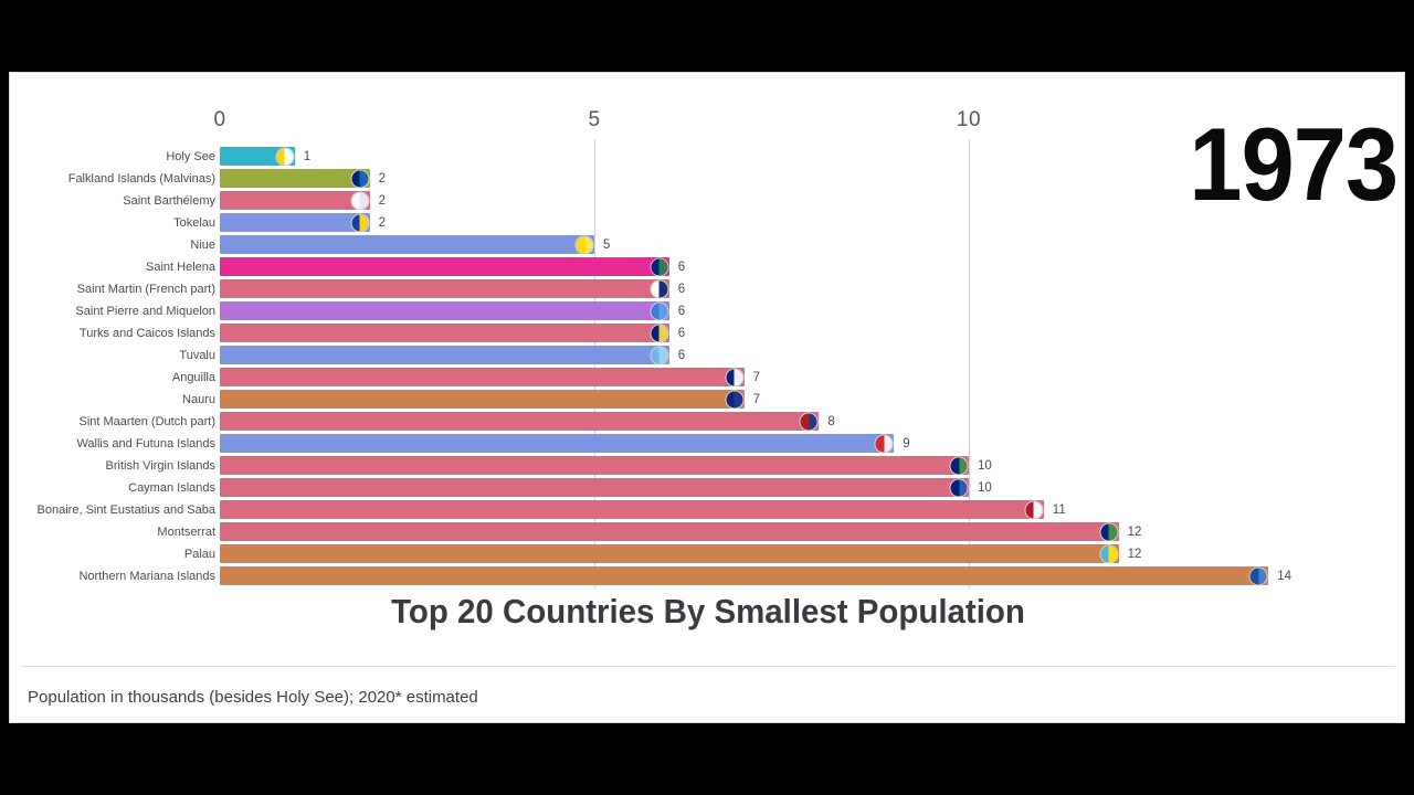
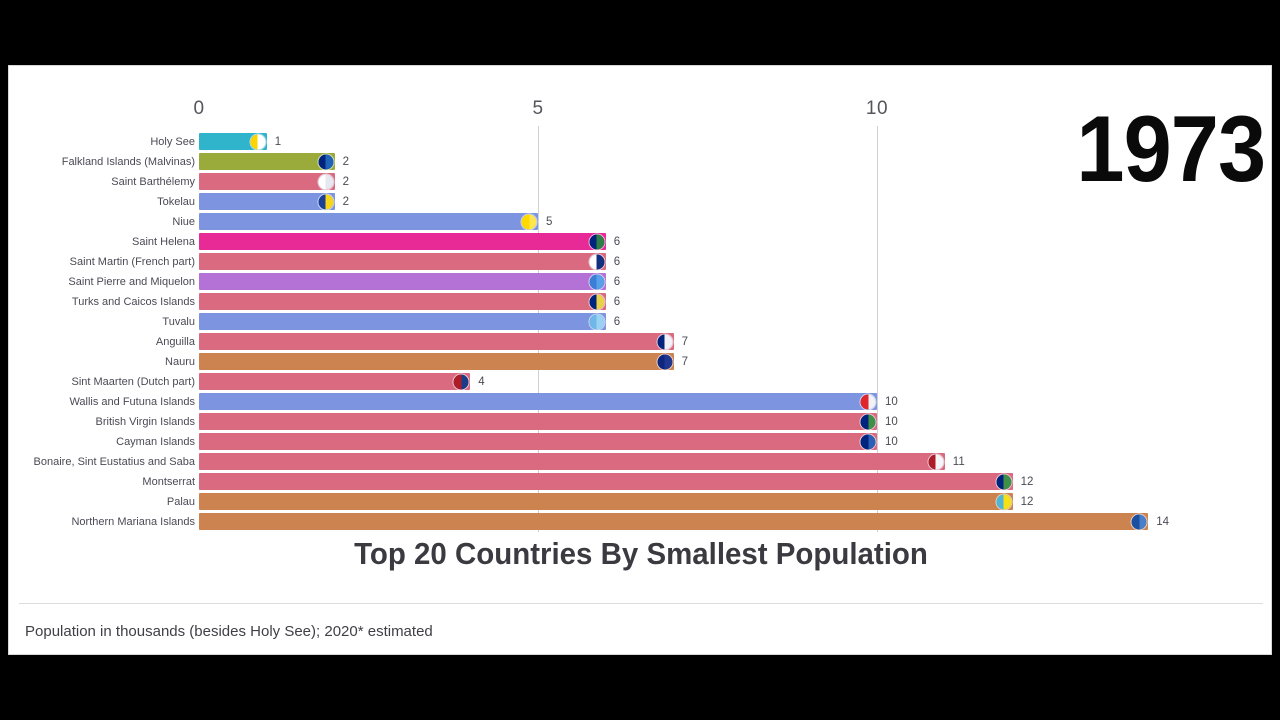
Sint Maarten (Dutch part): 8 -> 4
Wallis and Futuna Islands: 9 -> 10
